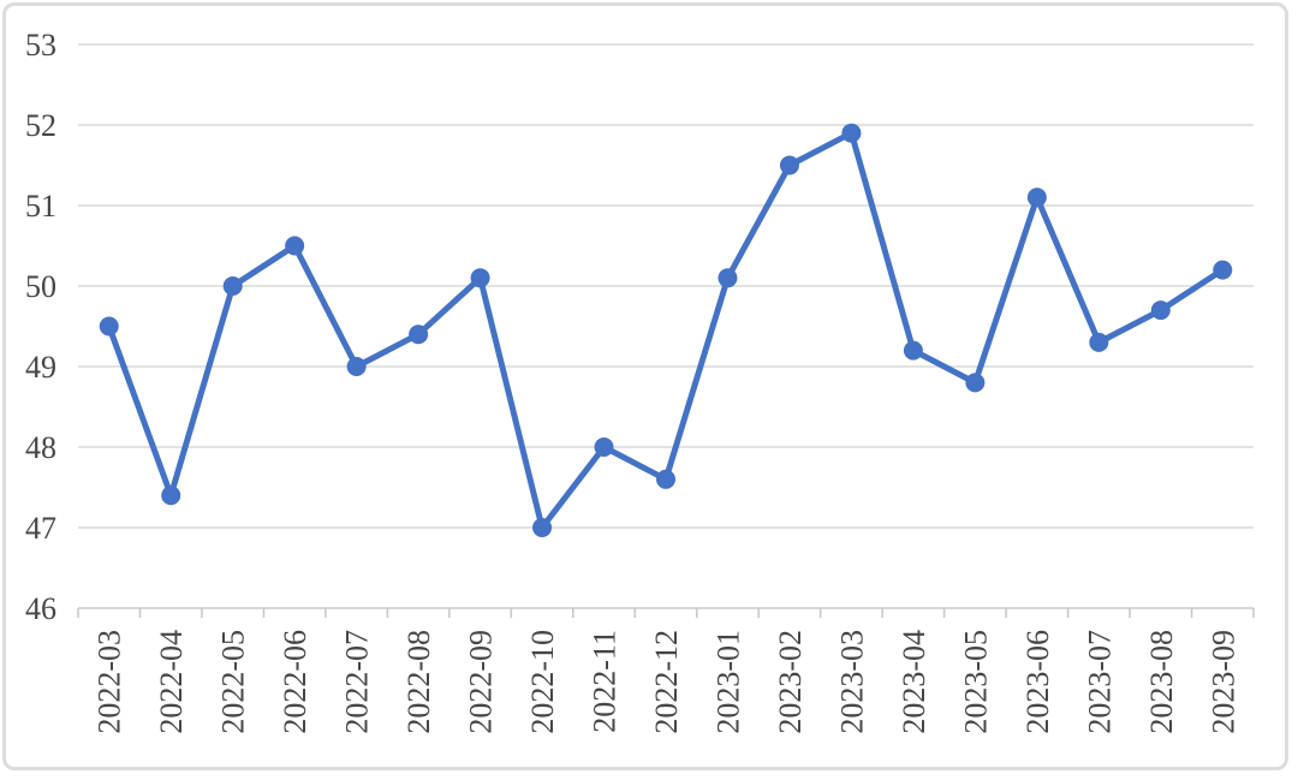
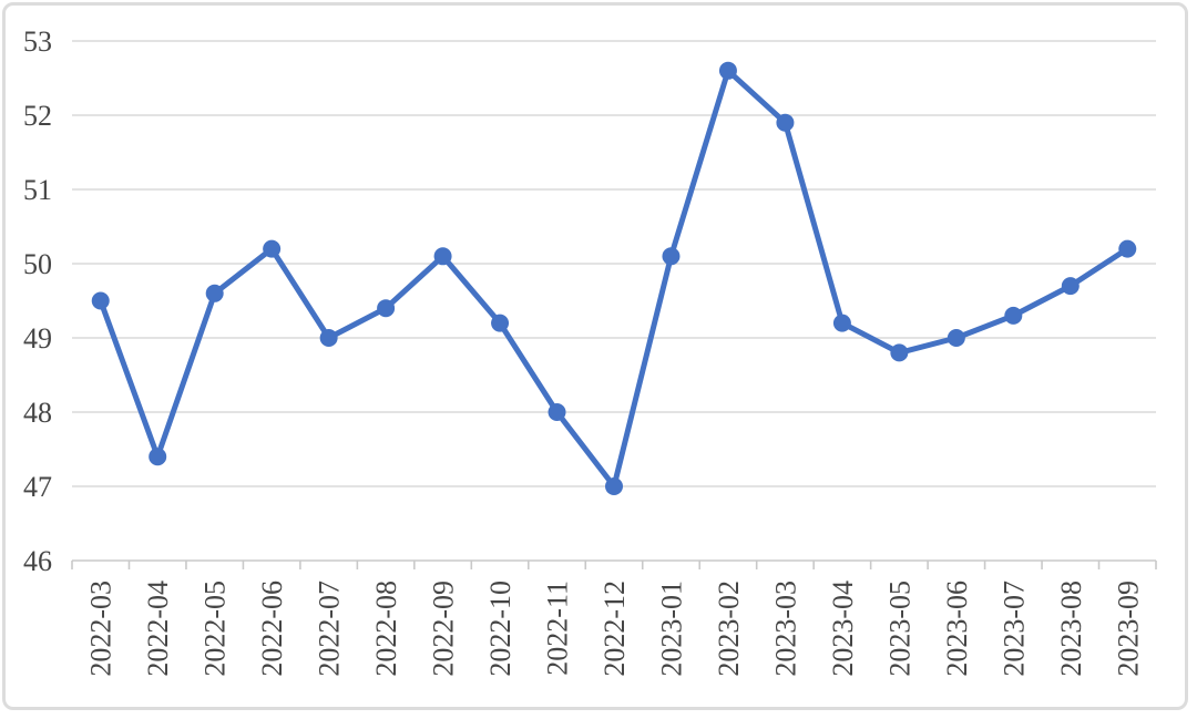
2022-05: 50.0 -> 49.6
2022-06: 50.5 -> 50.2
2022-10: 47.0 -> 49.2
2022-12: 47.6 -> 47.0
2023-02: 51.5 -> 52.6
2023-06: 51.1 -> 49.0
